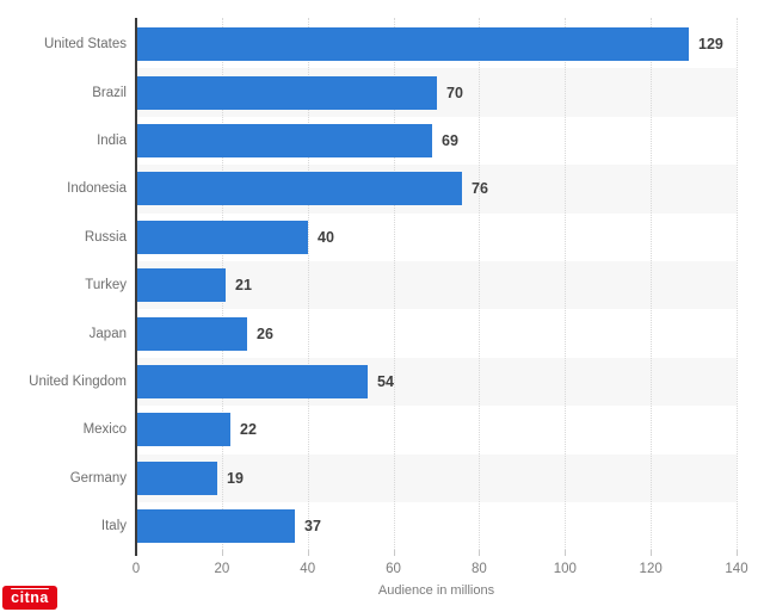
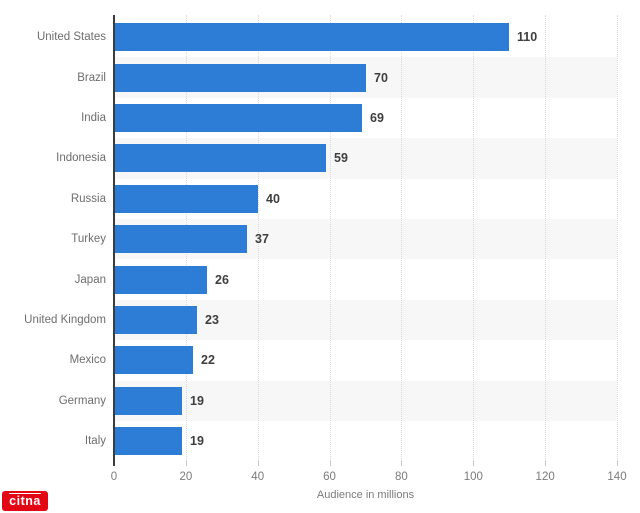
United States: 129 -> 110
Indonesia: 76 -> 59
Turkey: 21 -> 37
United Kingdom: 54 -> 23
Italy: 37 -> 19
